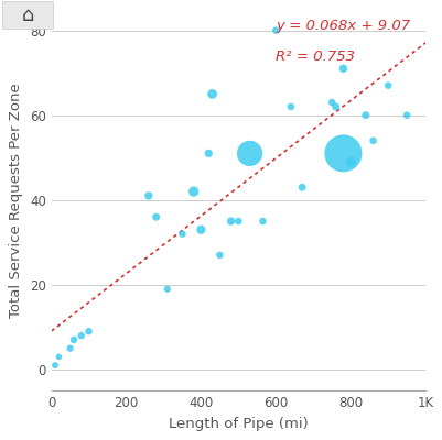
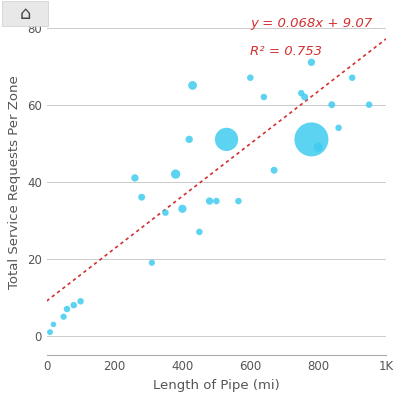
600: 80 -> 67
